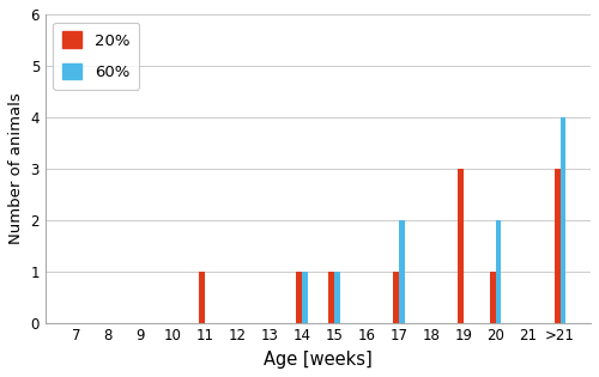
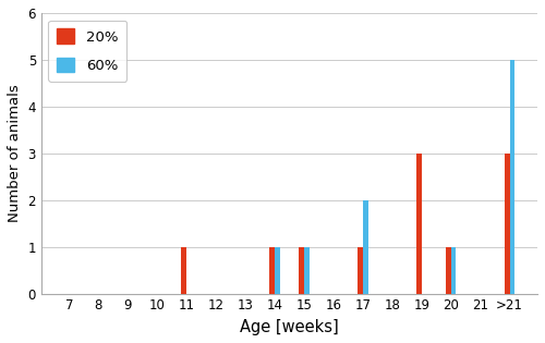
60%/20: 2 -> 1
60%/>21: 4 -> 5
